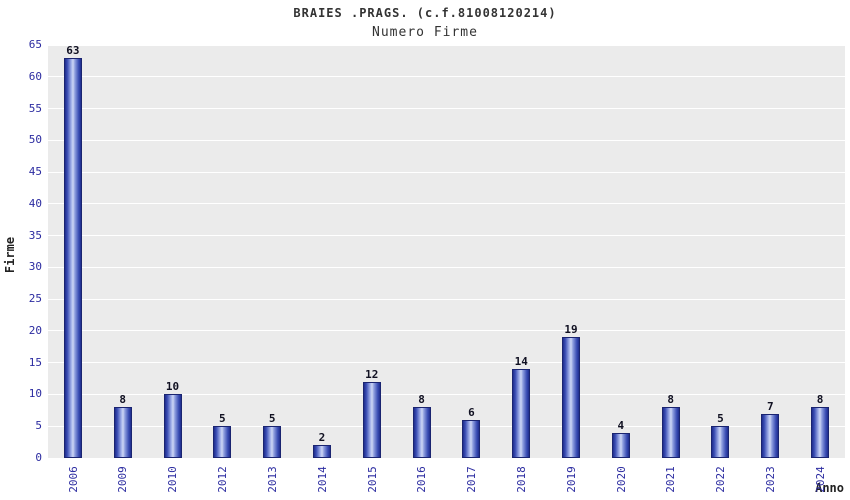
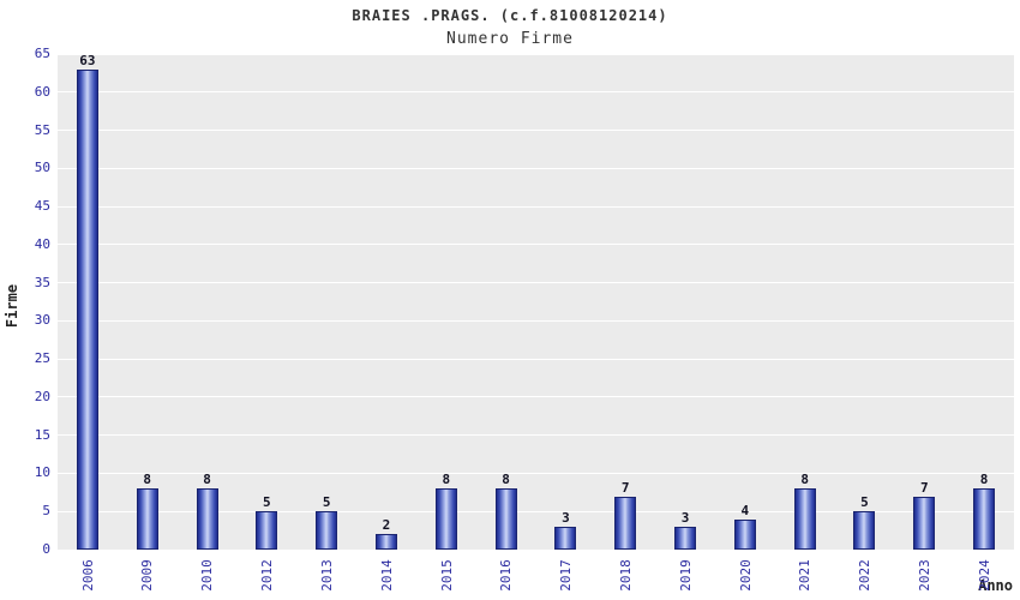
2010: 10 -> 8
2015: 12 -> 8
2017: 6 -> 3
2018: 14 -> 7
2019: 19 -> 3
